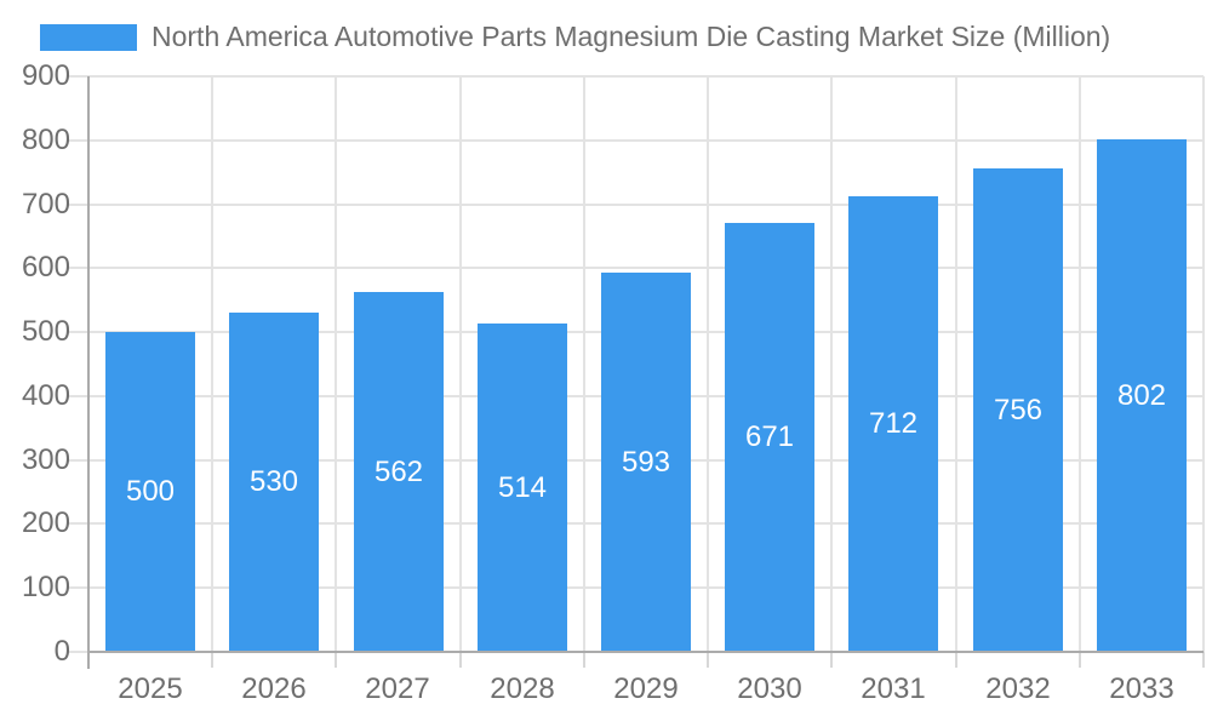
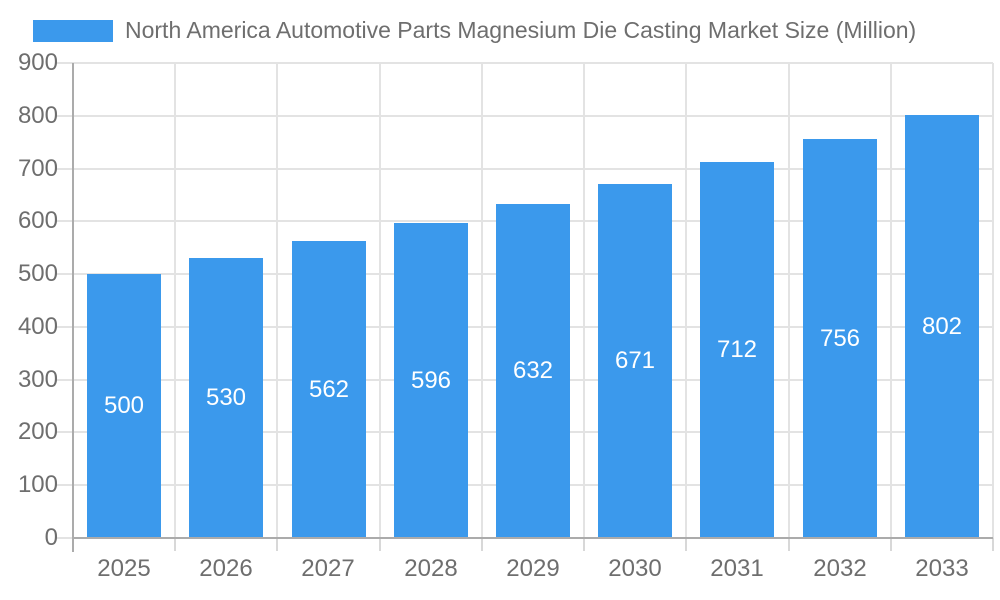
2028: 514 -> 596
2029: 593 -> 632
